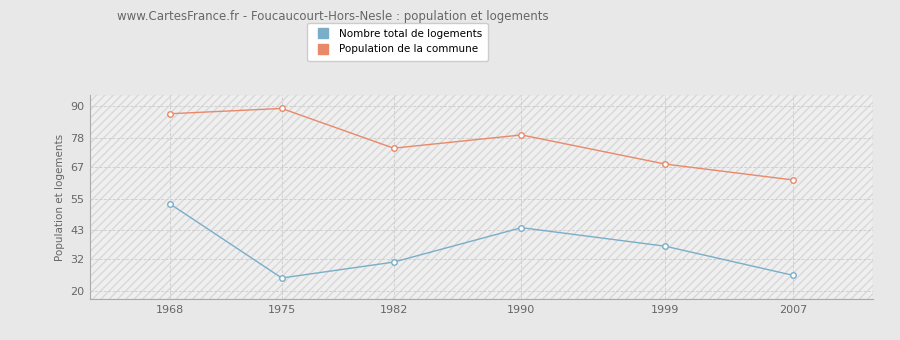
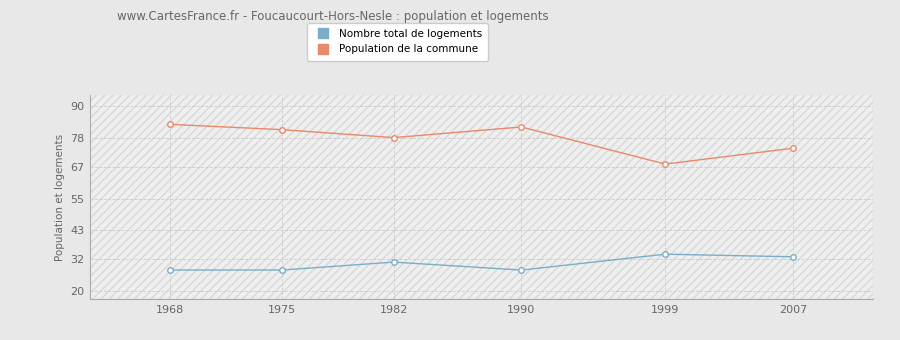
Population de la commune/1968: 87 -> 83
Nombre total de logements/1968: 53 -> 28
Population de la commune/1975: 89 -> 81
Nombre total de logements/1975: 25 -> 28
Population de la commune/1982: 74 -> 78
Population de la commune/1990: 79 -> 82
Nombre total de logements/1990: 44 -> 28
Nombre total de logements/1999: 37 -> 34
Population de la commune/2007: 62 -> 74
Nombre total de logements/2007: 26 -> 33
